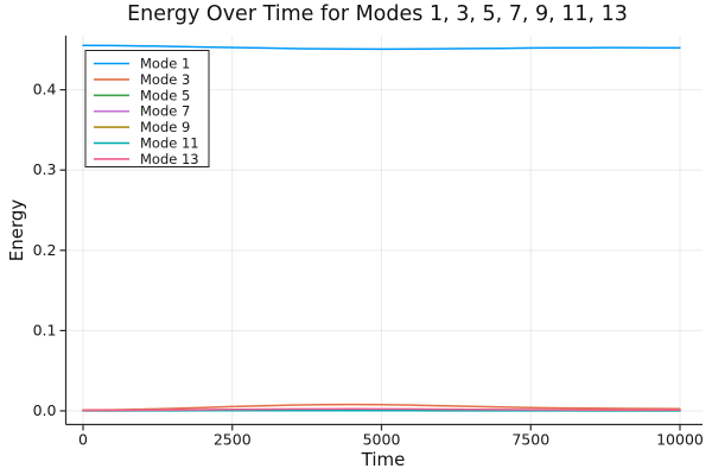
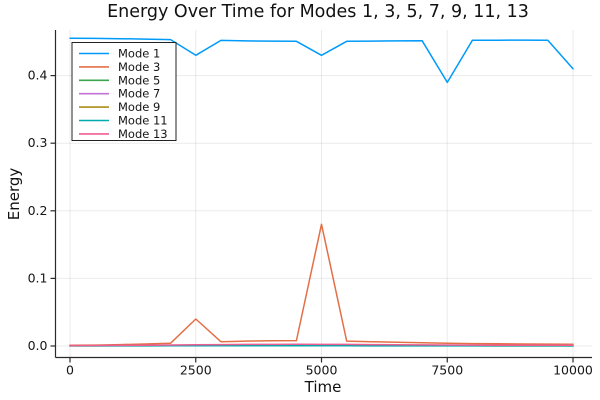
Mode 1/2500: 0.45 -> 0.43
Mode 3/2500: 0.01 -> 0.04
Mode 1/5000: 0.45 -> 0.43
Mode 3/5000: 0.01 -> 0.18
Mode 1/7500: 0.45 -> 0.39
Mode 1/10000: 0.45 -> 0.41
